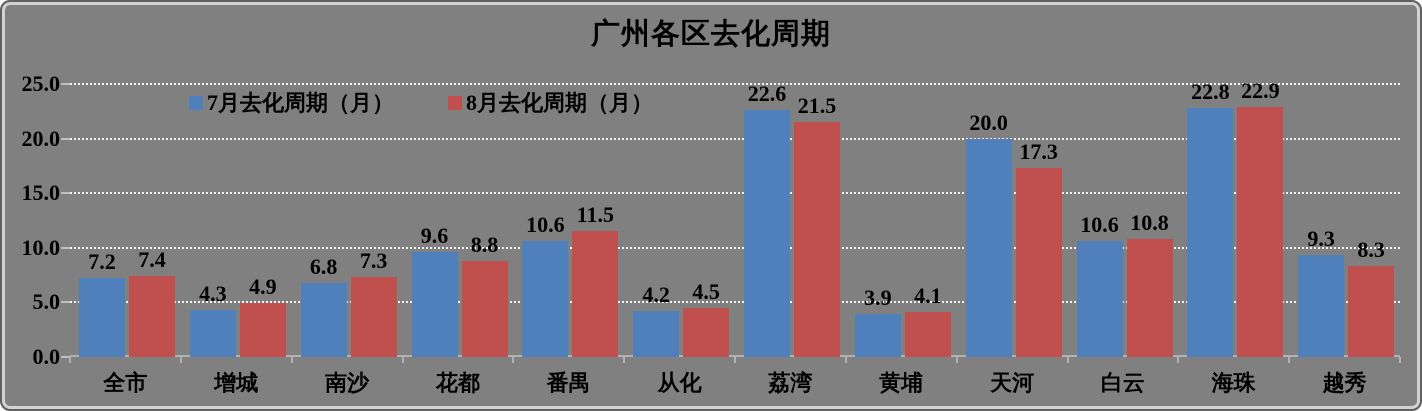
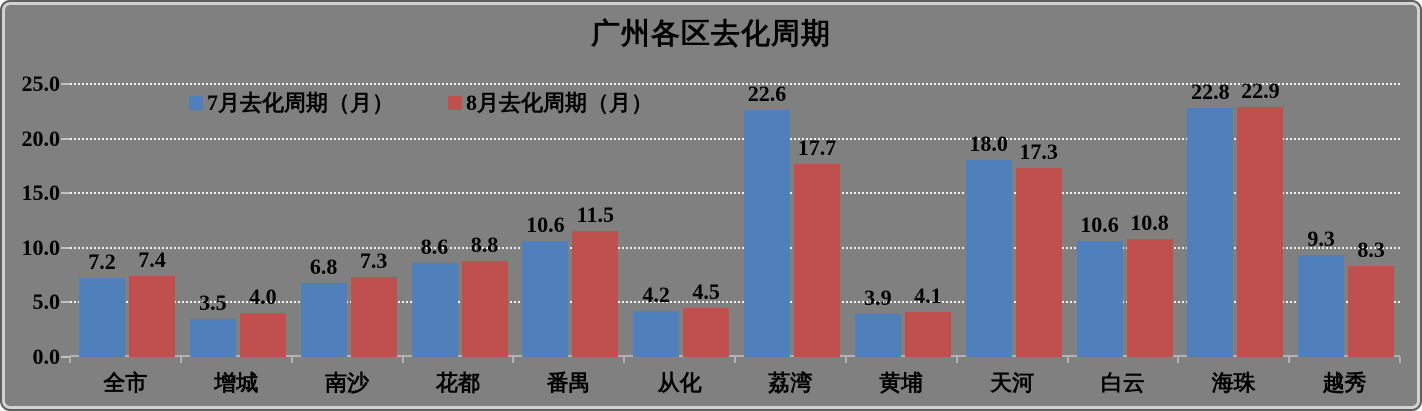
7月去化周期（月）/增城: 4.3 -> 3.5
8月去化周期（月）/增城: 4.9 -> 4.0
7月去化周期（月）/花都: 9.6 -> 8.6
8月去化周期（月）/荔湾: 21.5 -> 17.7
7月去化周期（月）/天河: 20.0 -> 18.0
